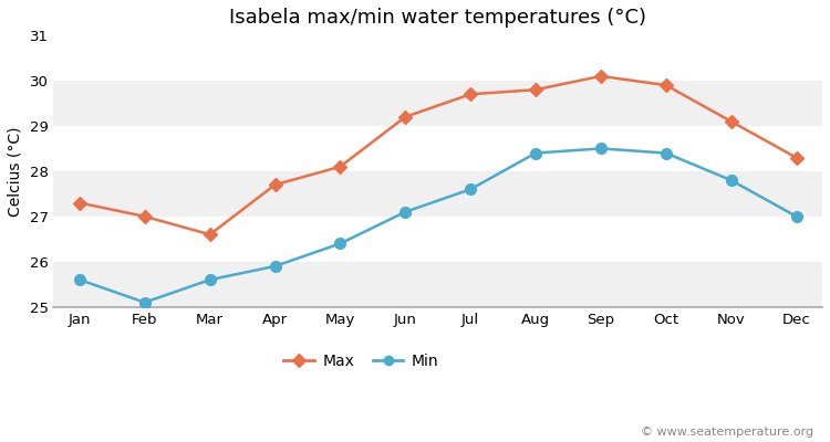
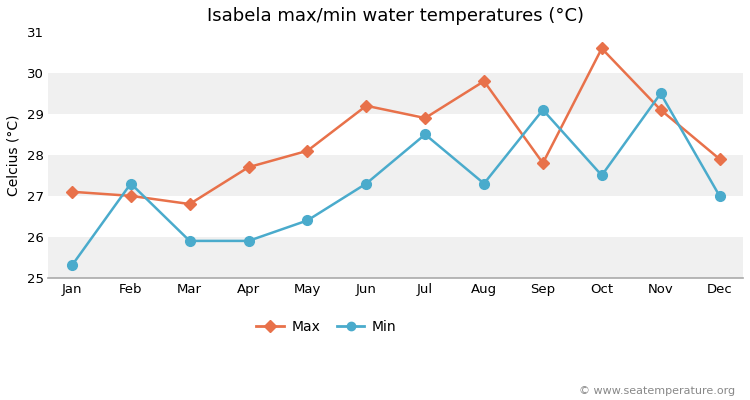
Max/Jan: 27.3 -> 27.1
Min/Jan: 25.6 -> 25.3
Min/Feb: 25.1 -> 27.3
Max/Mar: 26.6 -> 26.8
Min/Mar: 25.6 -> 25.9
Min/Jun: 27.1 -> 27.3
Max/Jul: 29.7 -> 28.9
Min/Jul: 27.6 -> 28.5
Min/Aug: 28.4 -> 27.3
Max/Sep: 30.1 -> 27.8
Min/Sep: 28.5 -> 29.1
Max/Oct: 29.9 -> 30.6
Min/Oct: 28.4 -> 27.5
Min/Nov: 27.8 -> 29.5
Max/Dec: 28.3 -> 27.9
